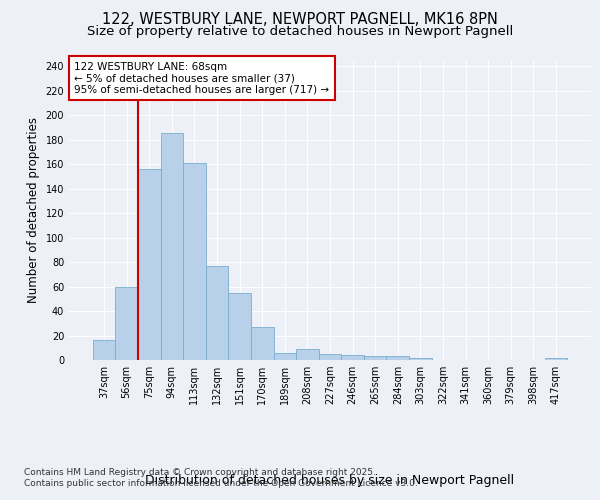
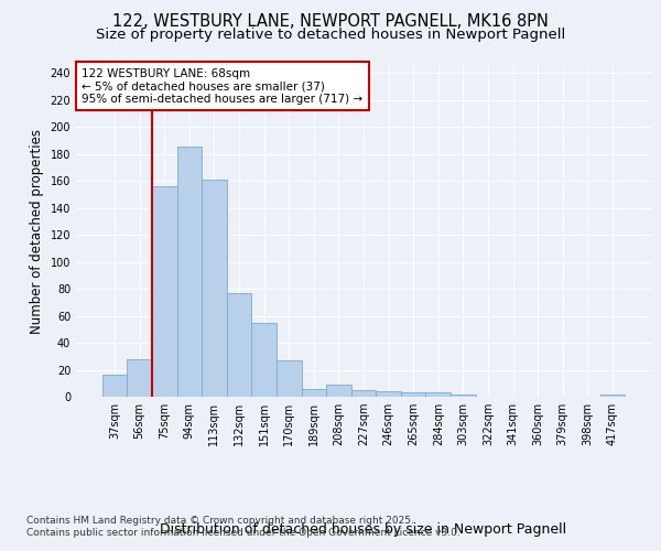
56sqm: 60 -> 28
